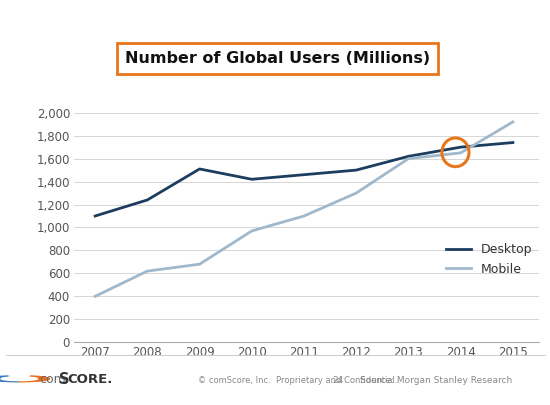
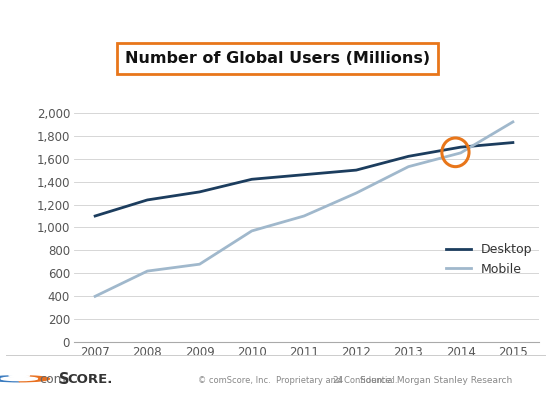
Desktop/2009: 1,510 -> 1,310
Mobile/2013: 1,600 -> 1,530
